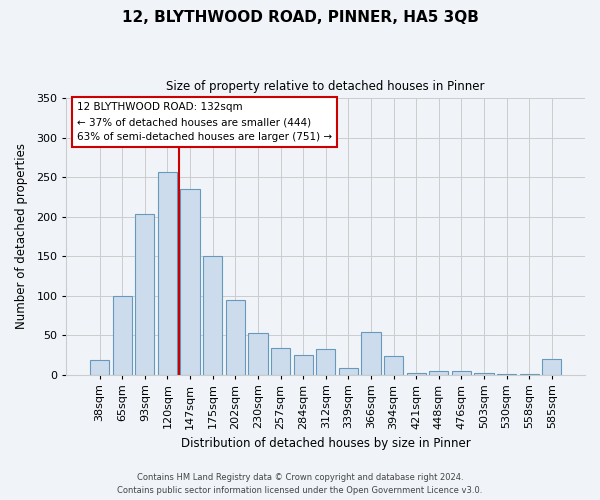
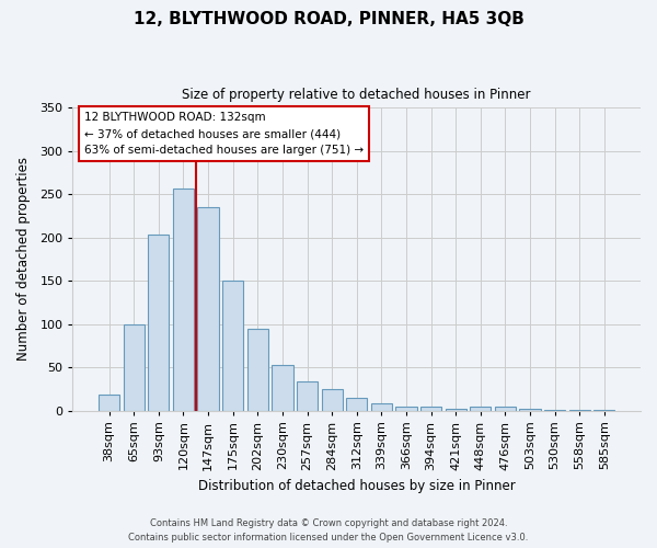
312sqm: 32 -> 14
366sqm: 54 -> 4
394sqm: 24 -> 4
585sqm: 20 -> 1
